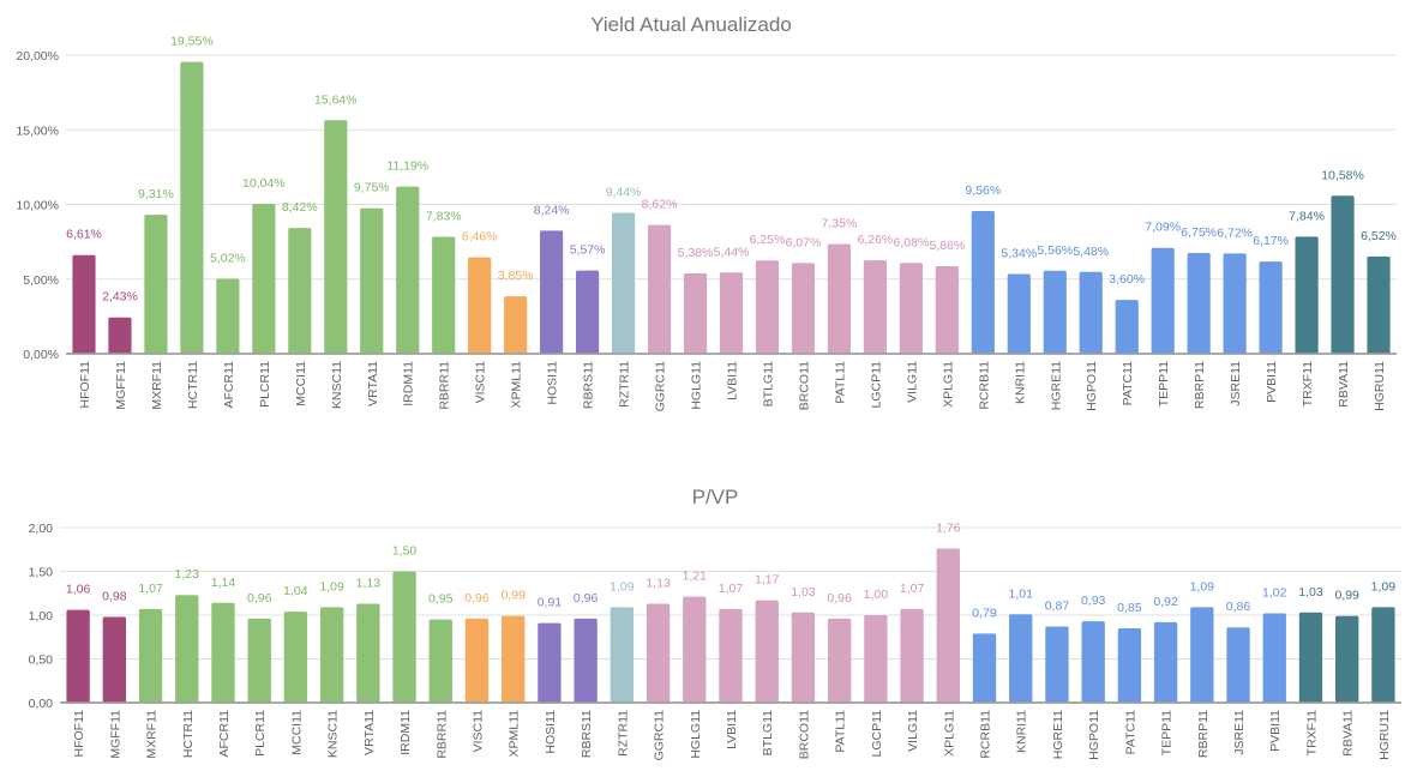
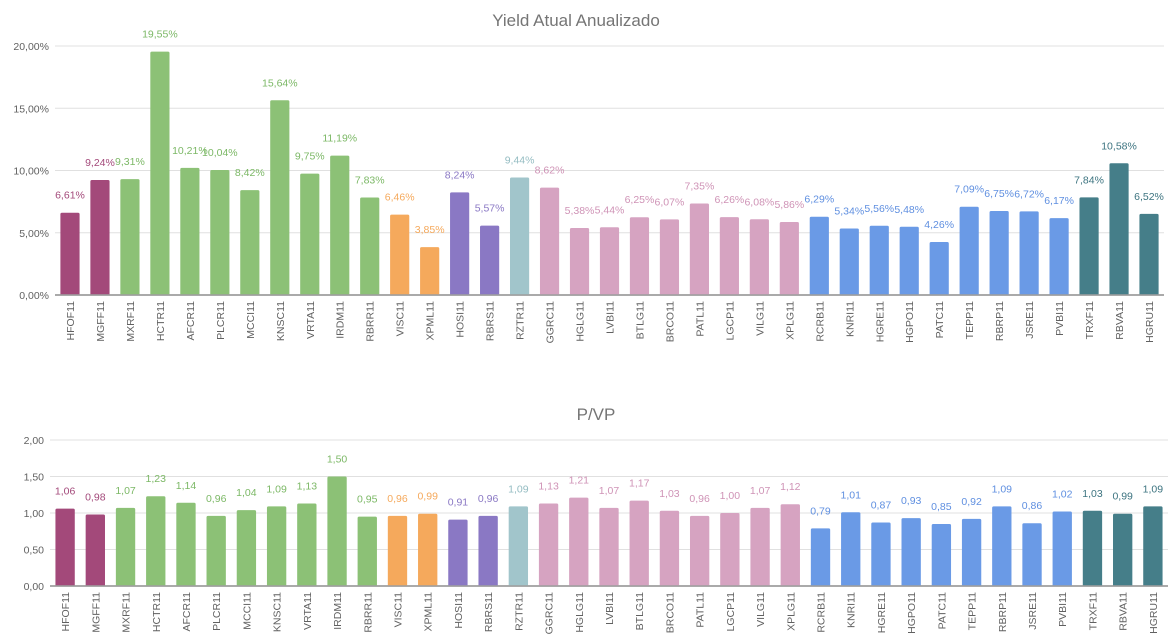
Yield Atual Anualizado/MGFF11: 2,43% -> 9,24%
Yield Atual Anualizado/AFCR11: 5,02% -> 10,21%
Yield Atual Anualizado/RCRB11: 9,56% -> 6,29%
Yield Atual Anualizado/PATC11: 3,60% -> 4,26%
P/VP/XPLG11: 1,76 -> 1,12
